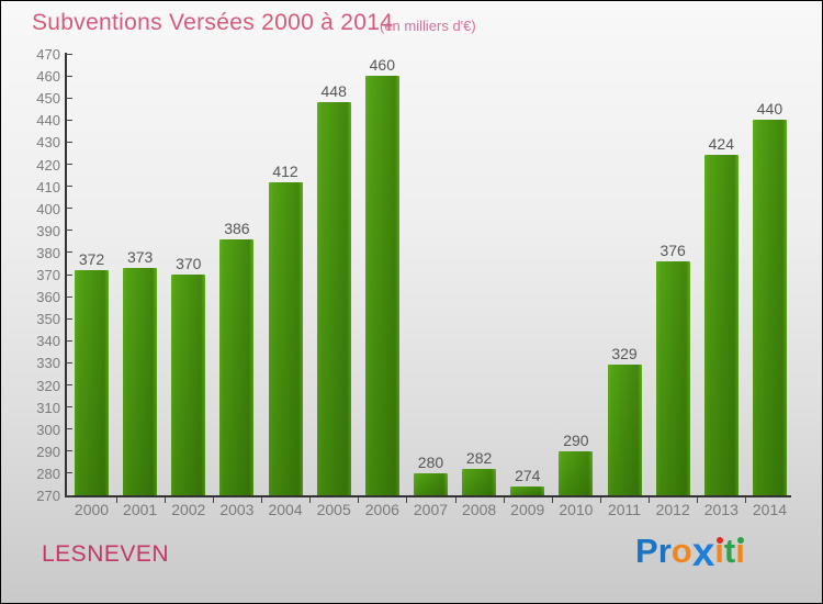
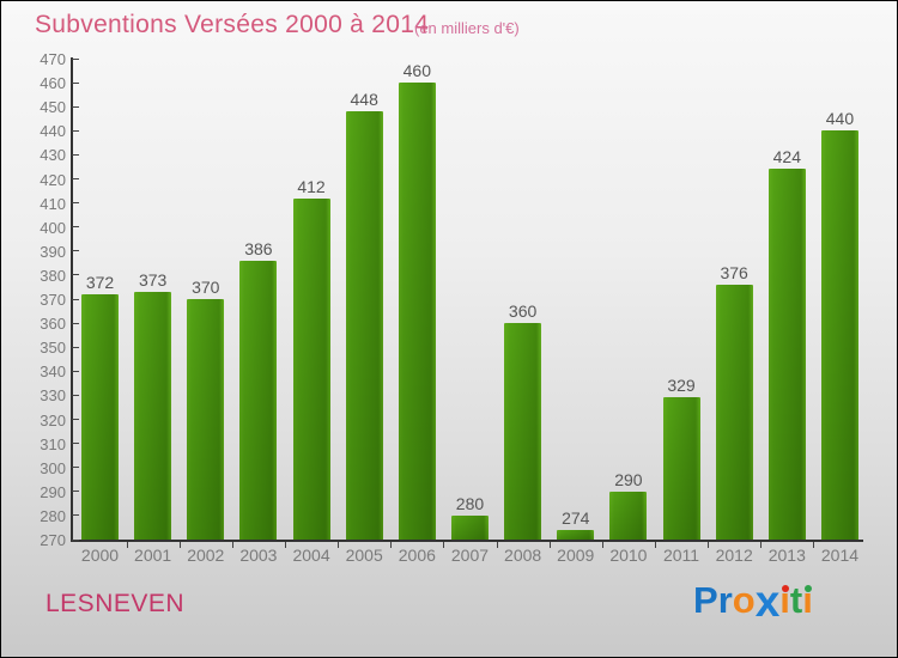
2008: 282 -> 360
